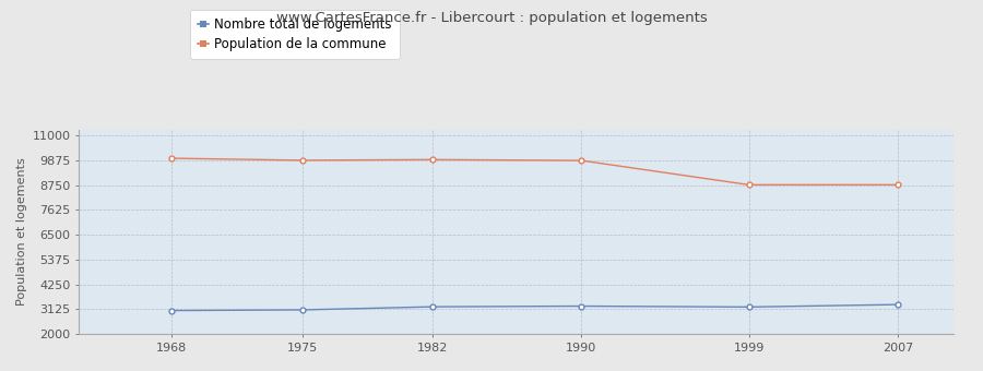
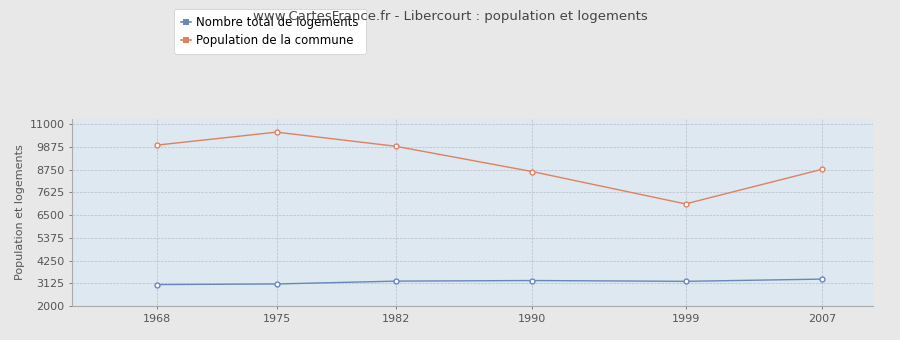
Population de la commune/1975: 9870 -> 10600
Population de la commune/1990: 9860 -> 8650
Population de la commune/1999: 8760 -> 7050
